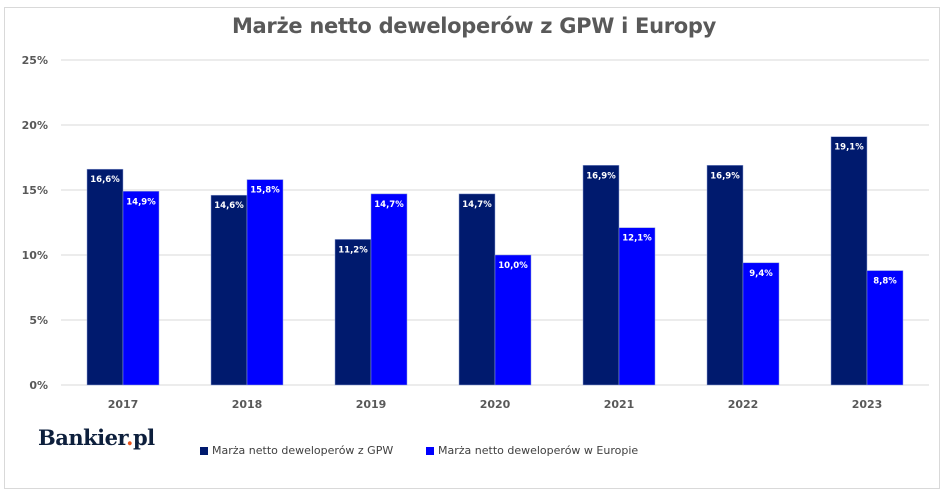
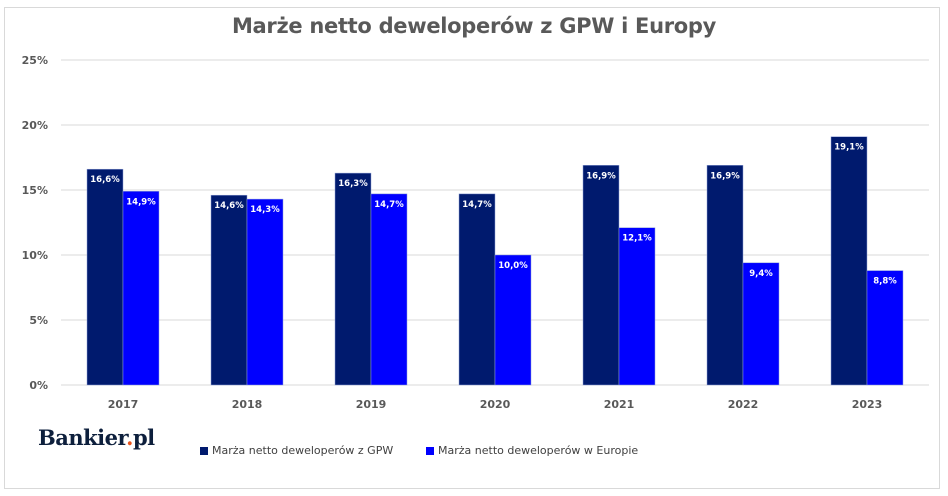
Marża netto deweloperów w Europie/2018: 15,8% -> 14,3%
Marża netto deweloperów z GPW/2019: 11,2% -> 16,3%
